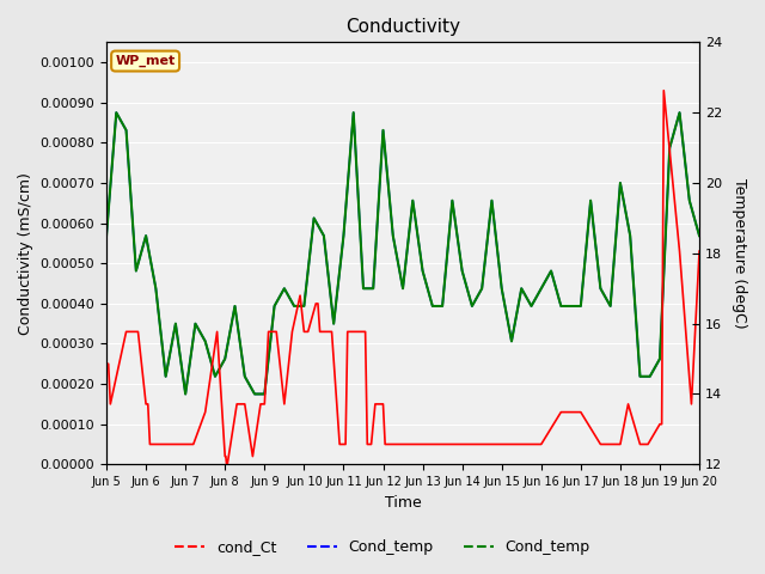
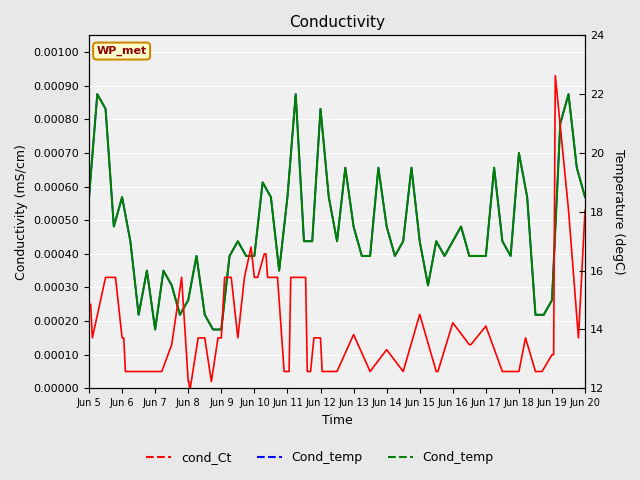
cond_Ct/Jun 13: 0.000050 -> 0.000160
cond_Ct/Jun 14: 0.000050 -> 0.000115
cond_Ct/Jun 15: 0.000050 -> 0.000220
cond_Ct/Jun 16: 0.000050 -> 0.000195
cond_Ct/Jun 17: 0.000130 -> 0.000185
